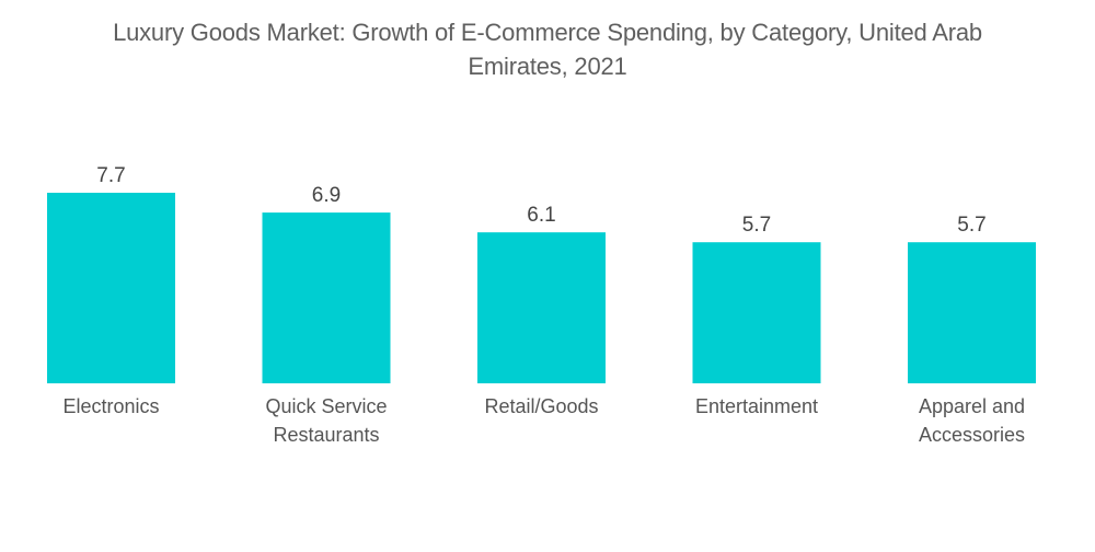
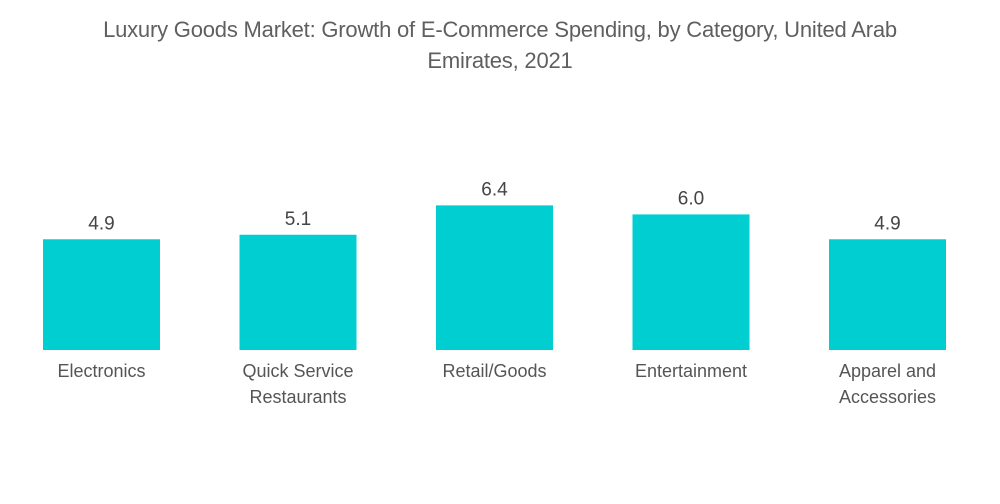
Electronics: 7.7 -> 4.9
Quick Service Restaurants: 6.9 -> 5.1
Retail/Goods: 6.1 -> 6.4
Entertainment: 5.7 -> 6.0
Apparel and Accessories: 5.7 -> 4.9
